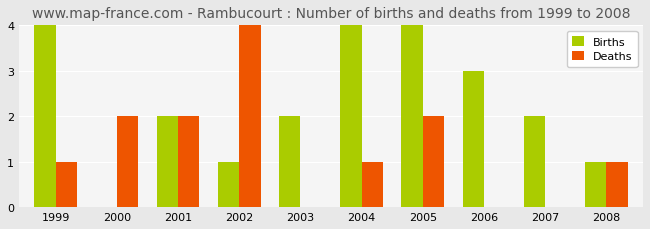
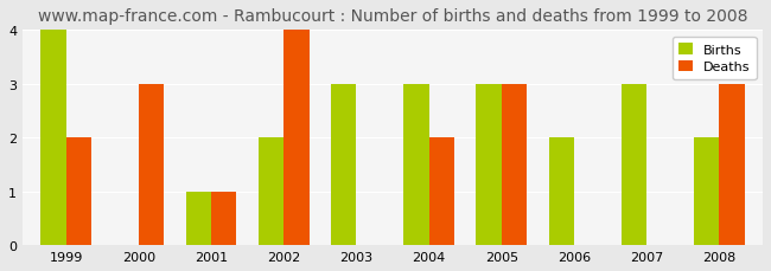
Deaths/1999: 1 -> 2
Deaths/2000: 2 -> 3
Births/2001: 2 -> 1
Deaths/2001: 2 -> 1
Births/2002: 1 -> 2
Births/2003: 2 -> 3
Births/2004: 4 -> 3
Deaths/2004: 1 -> 2
Births/2005: 4 -> 3
Deaths/2005: 2 -> 3
Births/2006: 3 -> 2
Births/2007: 2 -> 3
Births/2008: 1 -> 2
Deaths/2008: 1 -> 3
